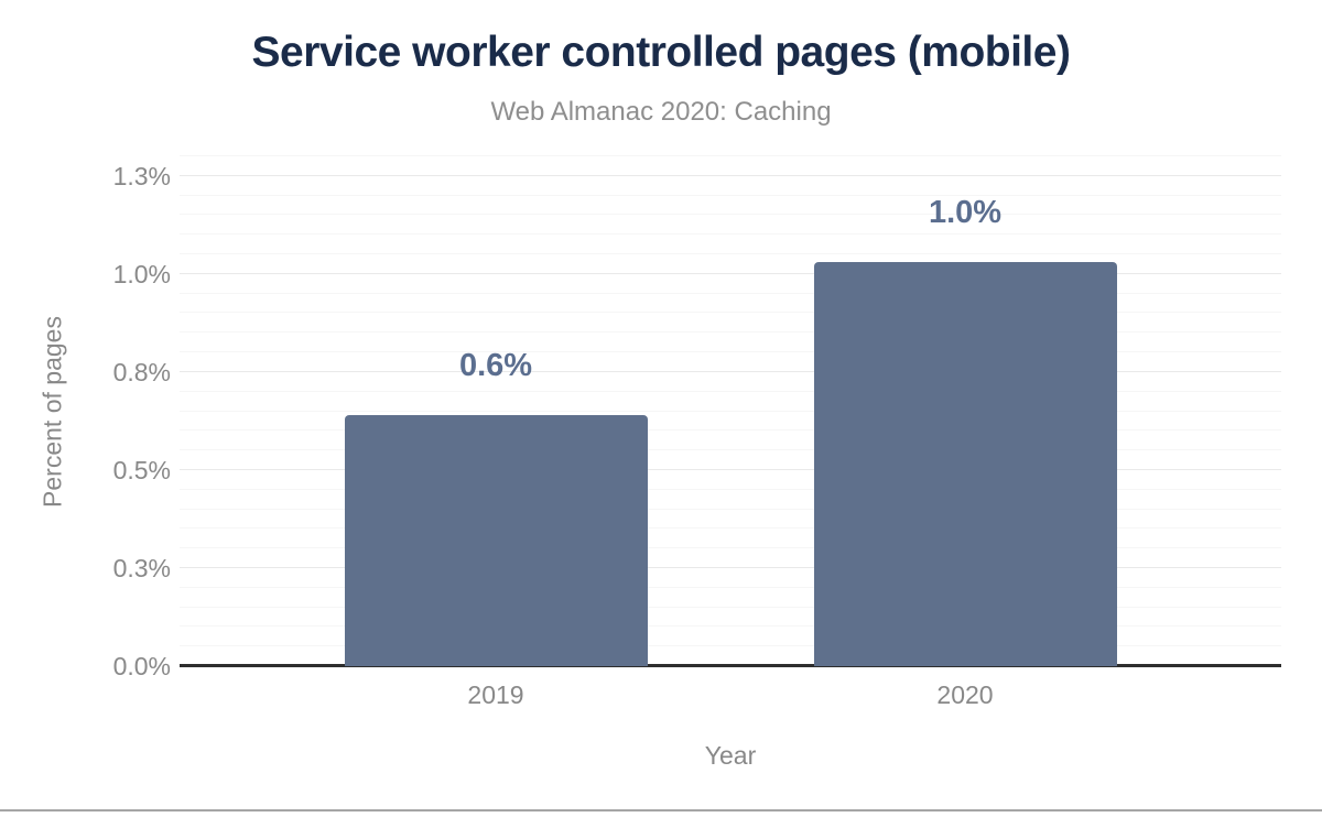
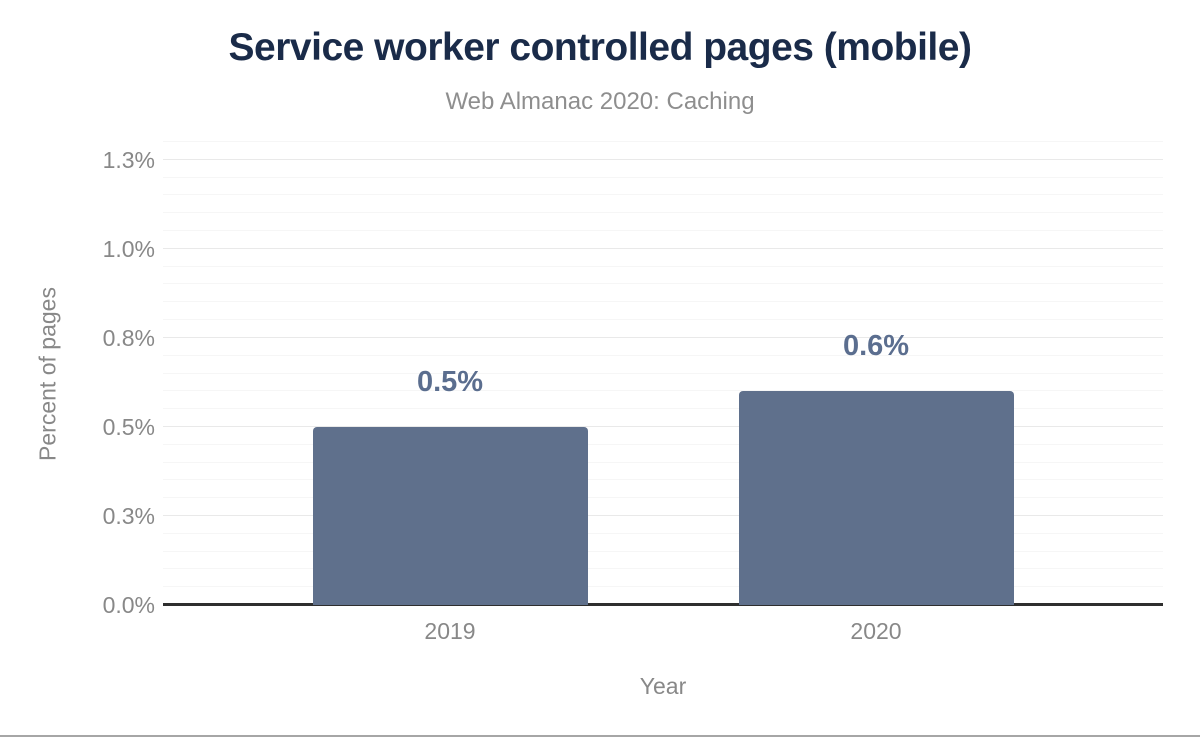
2019: 0.6% -> 0.5%
2020: 1.0% -> 0.6%
